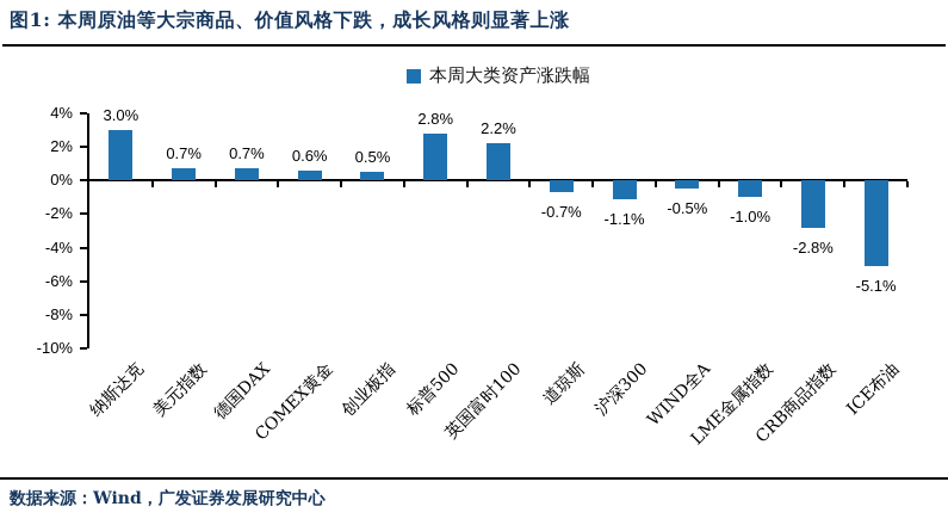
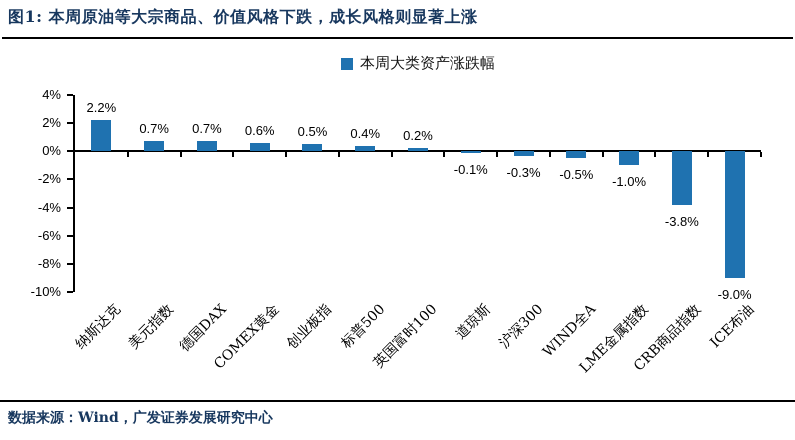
纳斯达克: 3.0% -> 2.2%
标普500: 2.8% -> 0.4%
英国富时100: 2.2% -> 0.2%
道琼斯: -0.7% -> -0.1%
沪深300: -1.1% -> -0.3%
CRB商品指数: -2.8% -> -3.8%
ICE布油: -5.1% -> -9.0%
